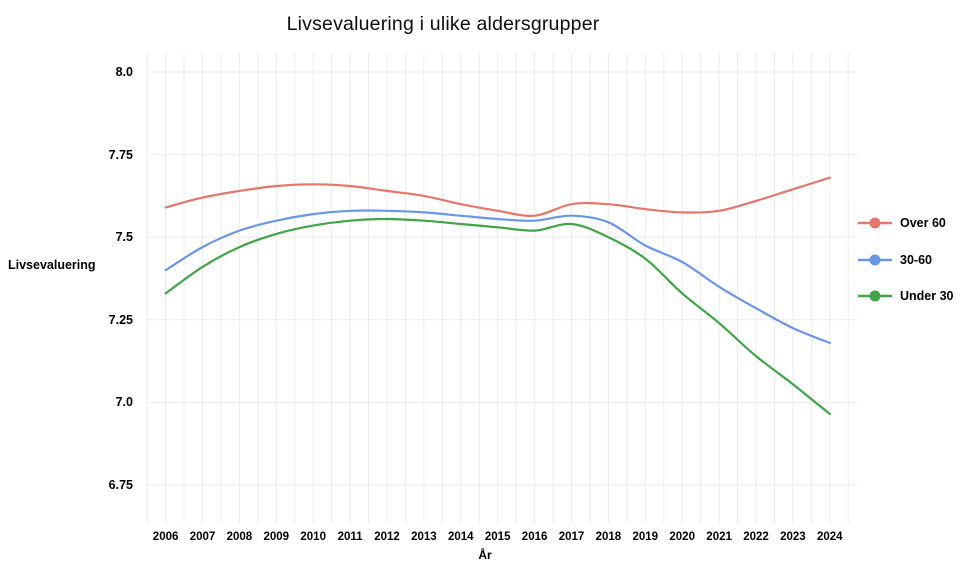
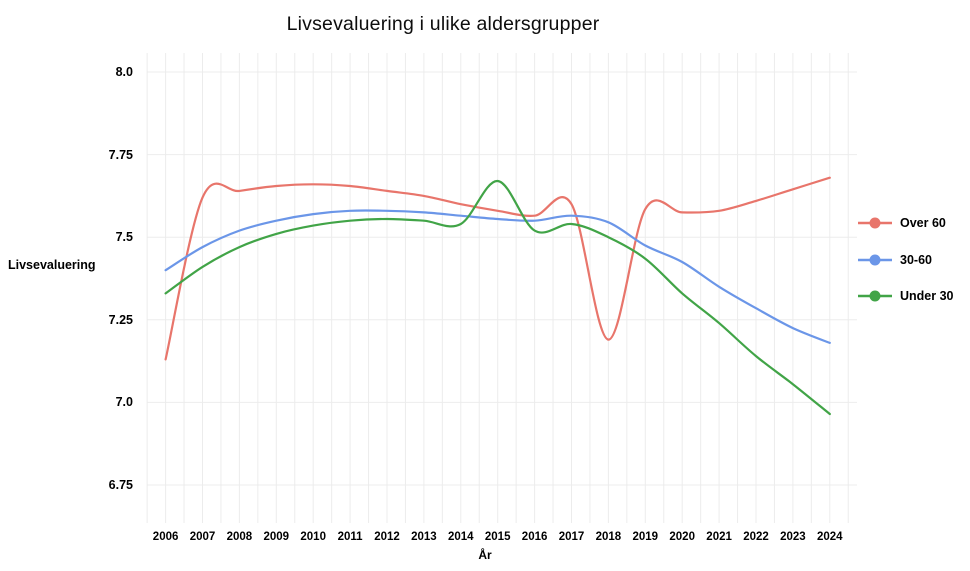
Over 60/2006: 7.59 -> 7.13
Under 30/2015: 7.53 -> 7.67
Over 60/2018: 7.60 -> 7.19
